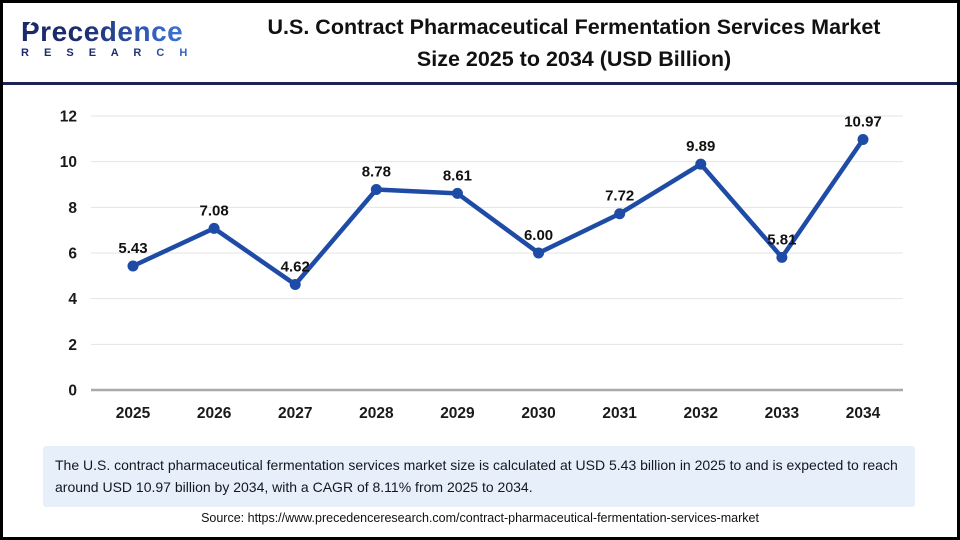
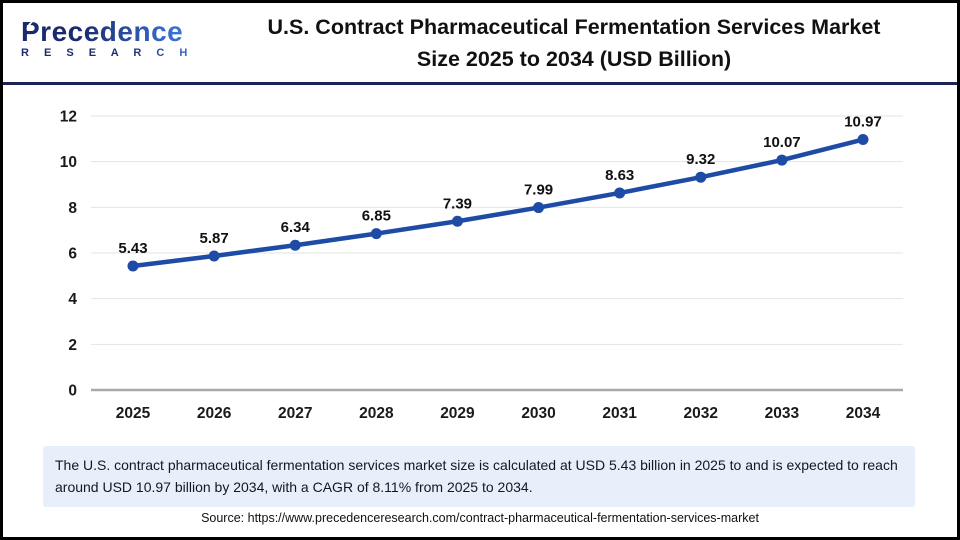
2026: 7.08 -> 5.87
2027: 4.62 -> 6.34
2028: 8.78 -> 6.85
2029: 8.61 -> 7.39
2030: 6.00 -> 7.99
2031: 7.72 -> 8.63
2032: 9.89 -> 9.32
2033: 5.81 -> 10.07
